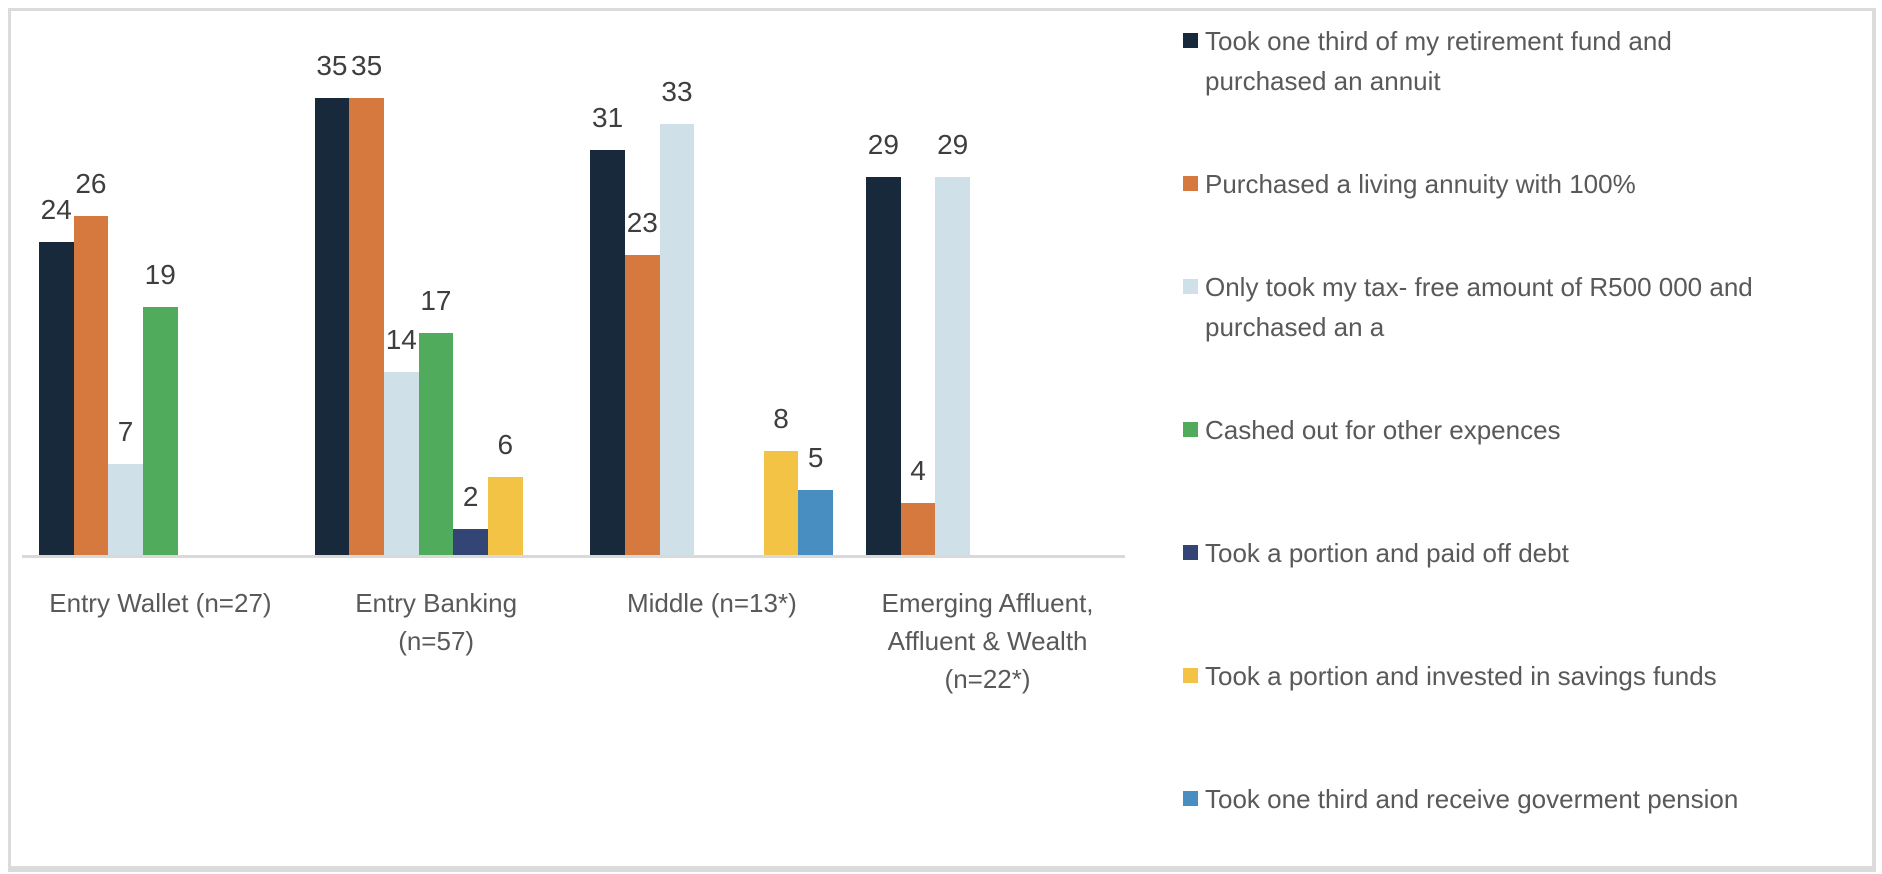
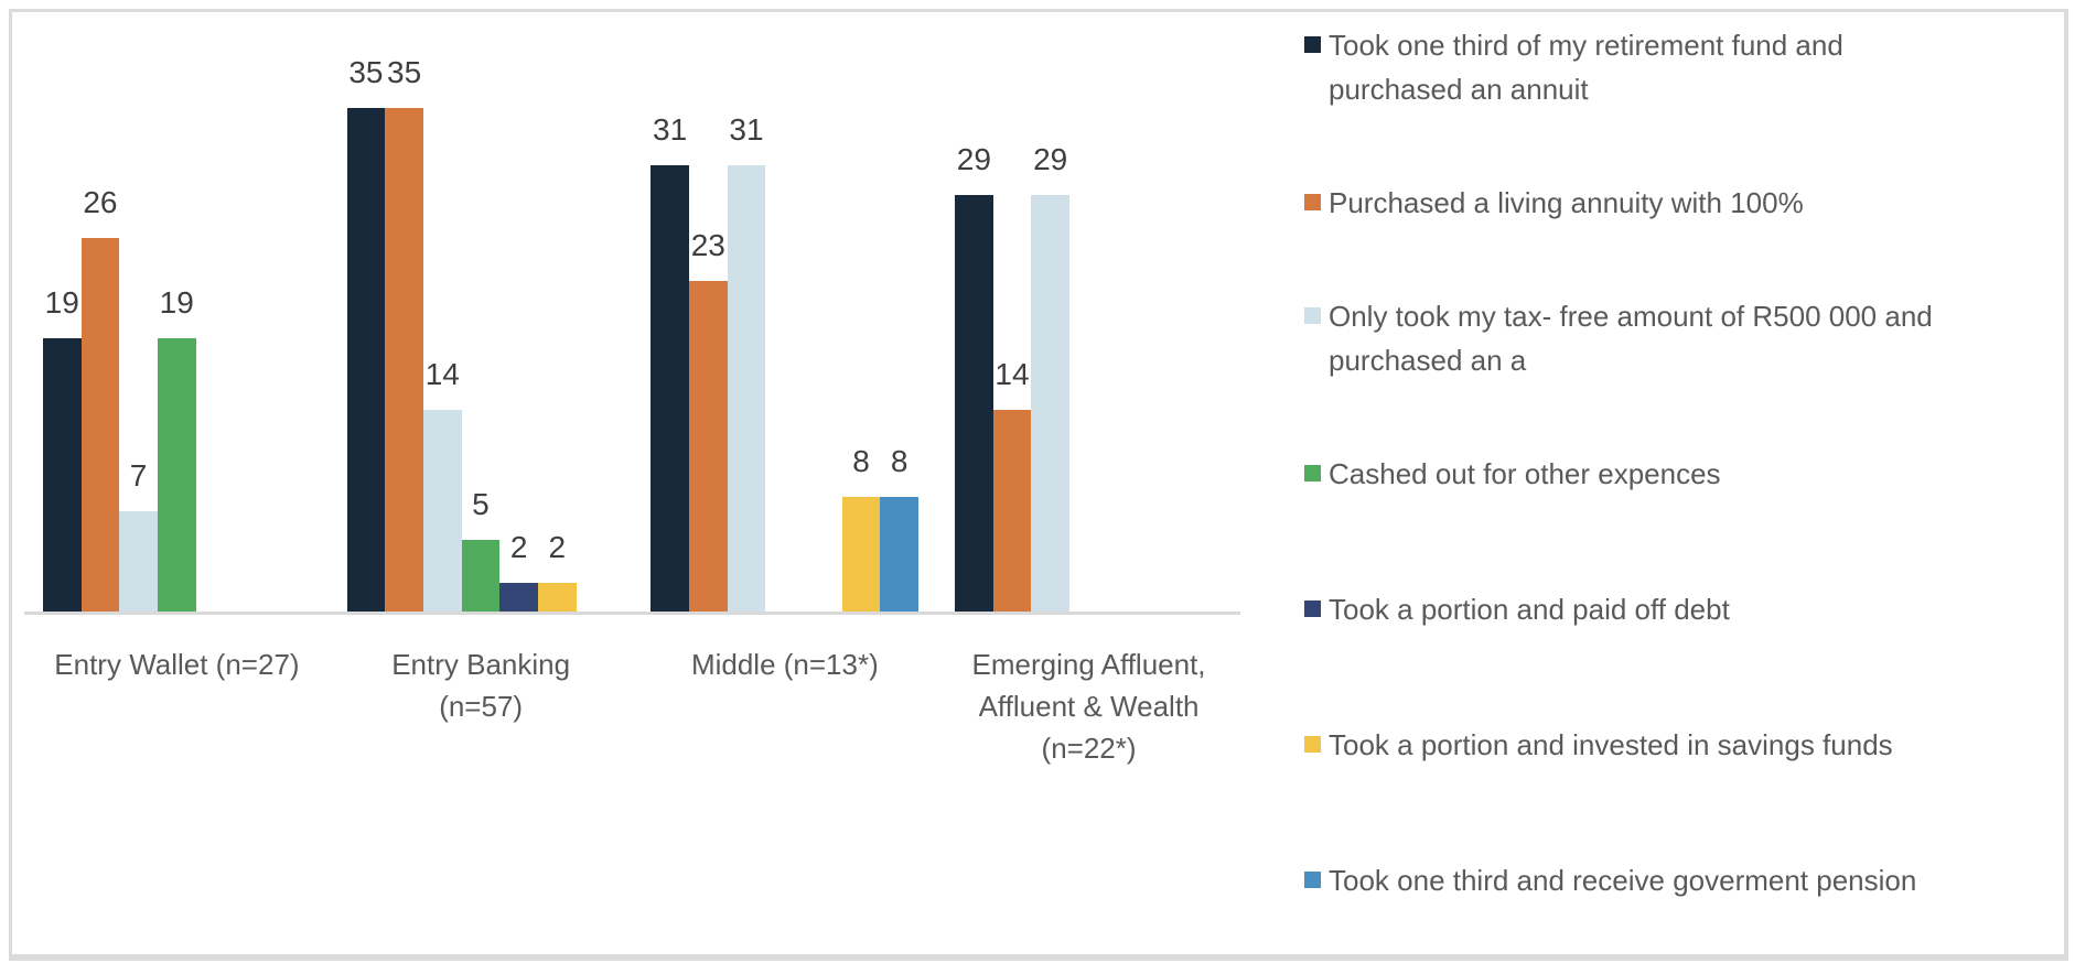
Took one third of my retirement fund and purchased an annuit/Entry Wallet (n=27): 24 -> 19
Cashed out for other expences/Entry Banking (n=57): 17 -> 5
Took a portion and invested in savings funds/Entry Banking (n=57): 6 -> 2
Only took my tax- free amount of R500 000 and purchased an a/Middle (n=13*): 33 -> 31
Took one third and receive goverment pension/Middle (n=13*): 5 -> 8
Purchased a living annuity with 100%/Emerging Affluent, Affluent & Wealth (n=22*): 4 -> 14
